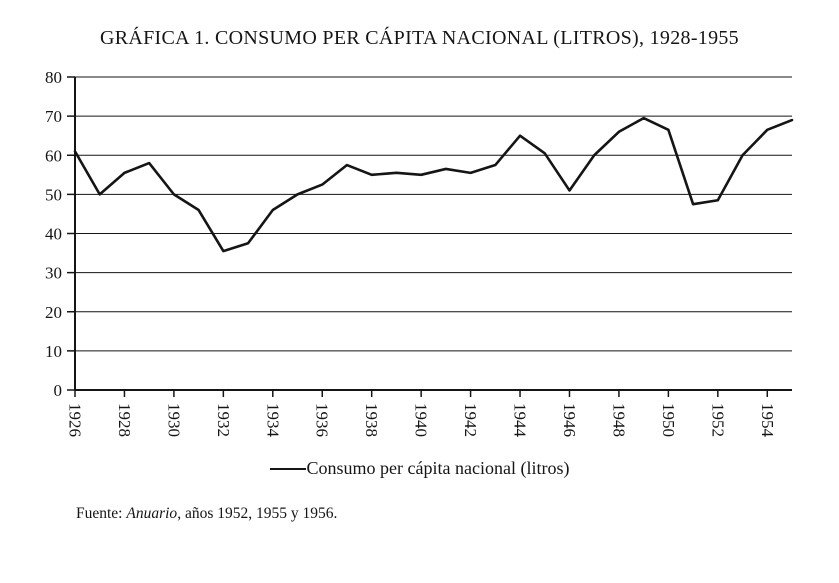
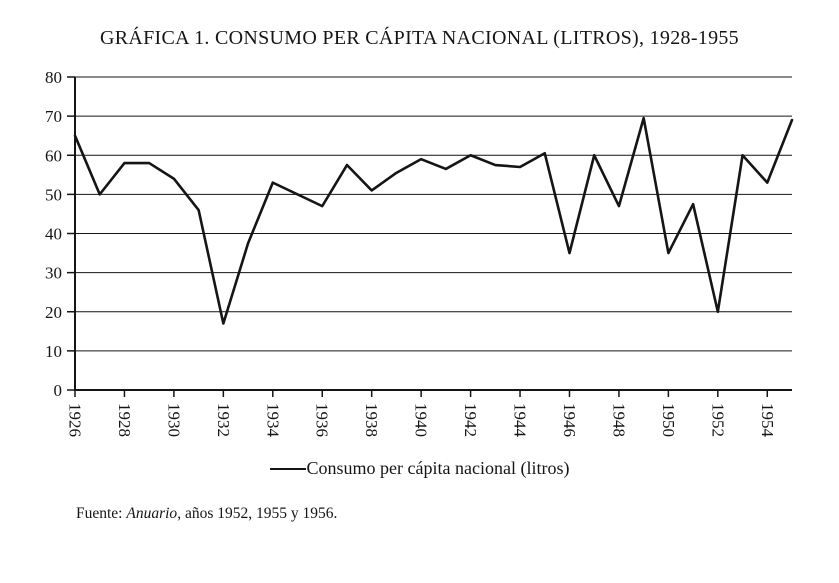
1926: 61 -> 65
1928: 56 -> 58
1930: 50 -> 54
1932: 36 -> 17
1934: 46 -> 53
1936: 52 -> 47
1938: 55 -> 51
1940: 55 -> 59
1942: 56 -> 60
1944: 65 -> 57
1946: 51 -> 35
1948: 66 -> 47
1950: 66 -> 35
1952: 48 -> 20
1954: 66 -> 53
